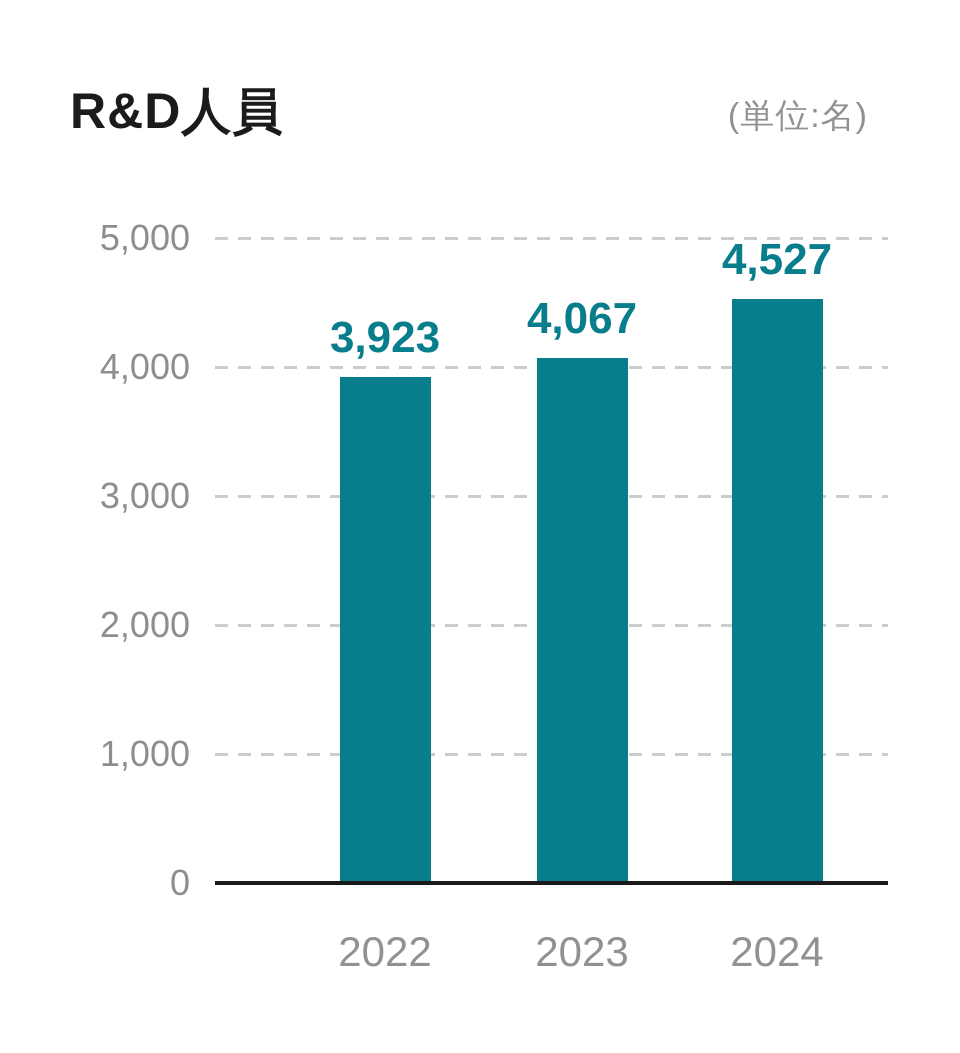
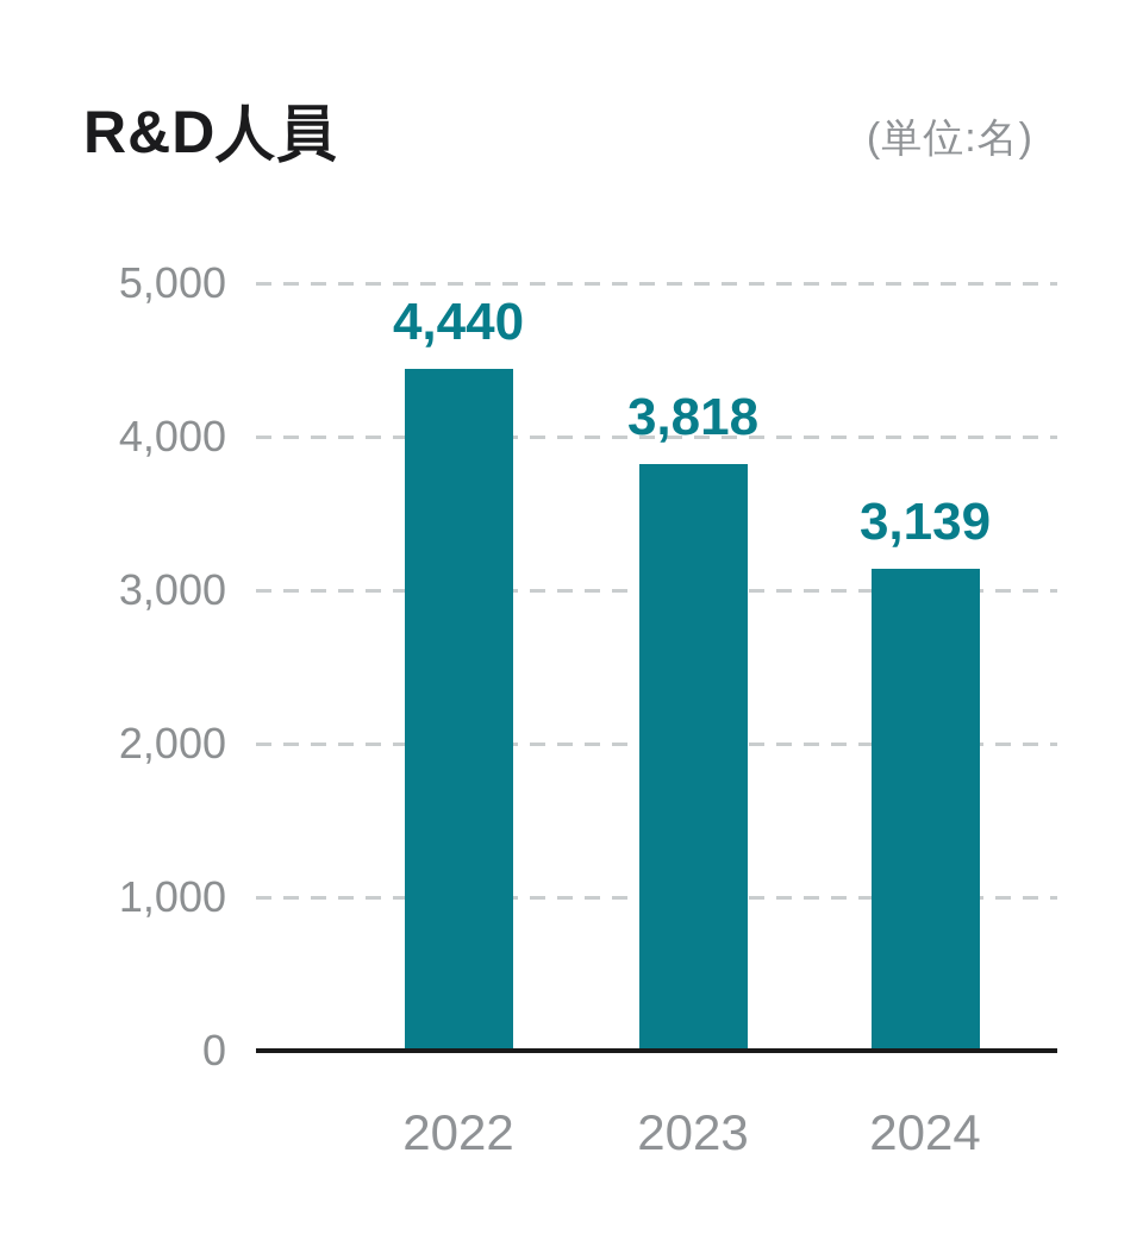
2022: 3,923 -> 4,440
2023: 4,067 -> 3,818
2024: 4,527 -> 3,139
